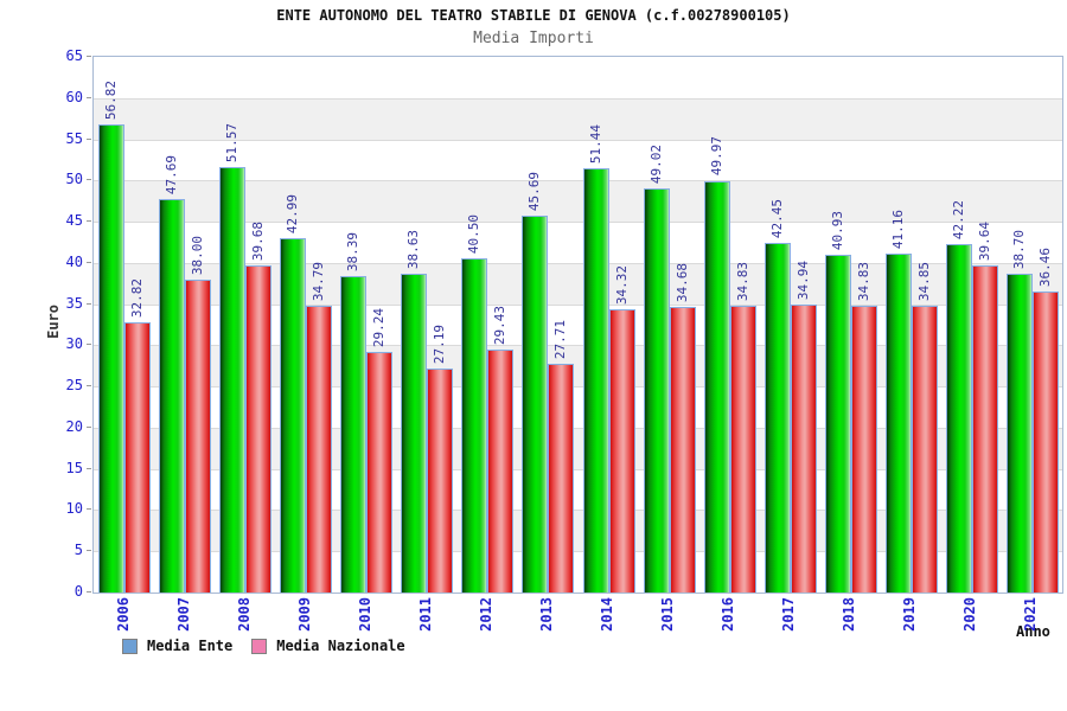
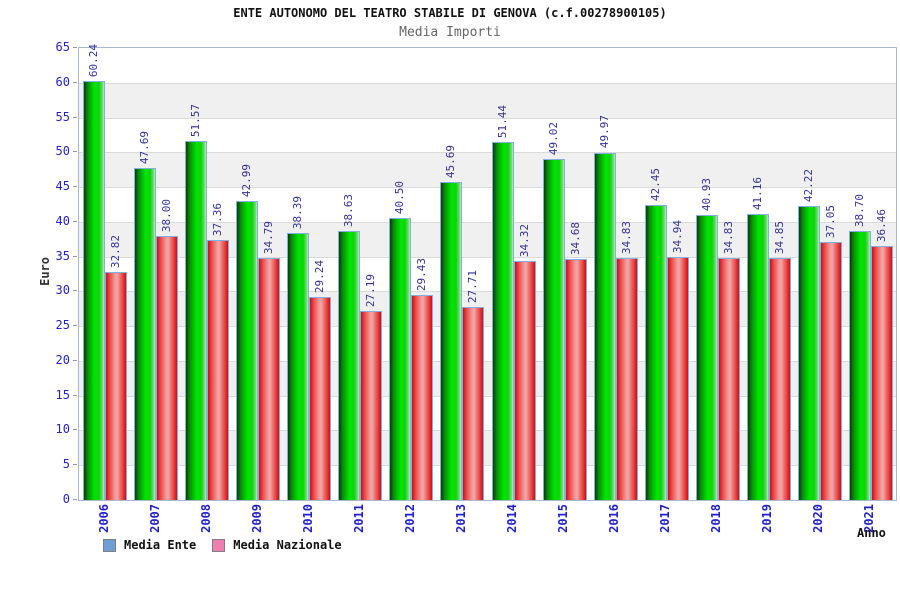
Media Ente/2006: 56.82 -> 60.24
Media Nazionale/2008: 39.68 -> 37.36
Media Nazionale/2020: 39.64 -> 37.05
